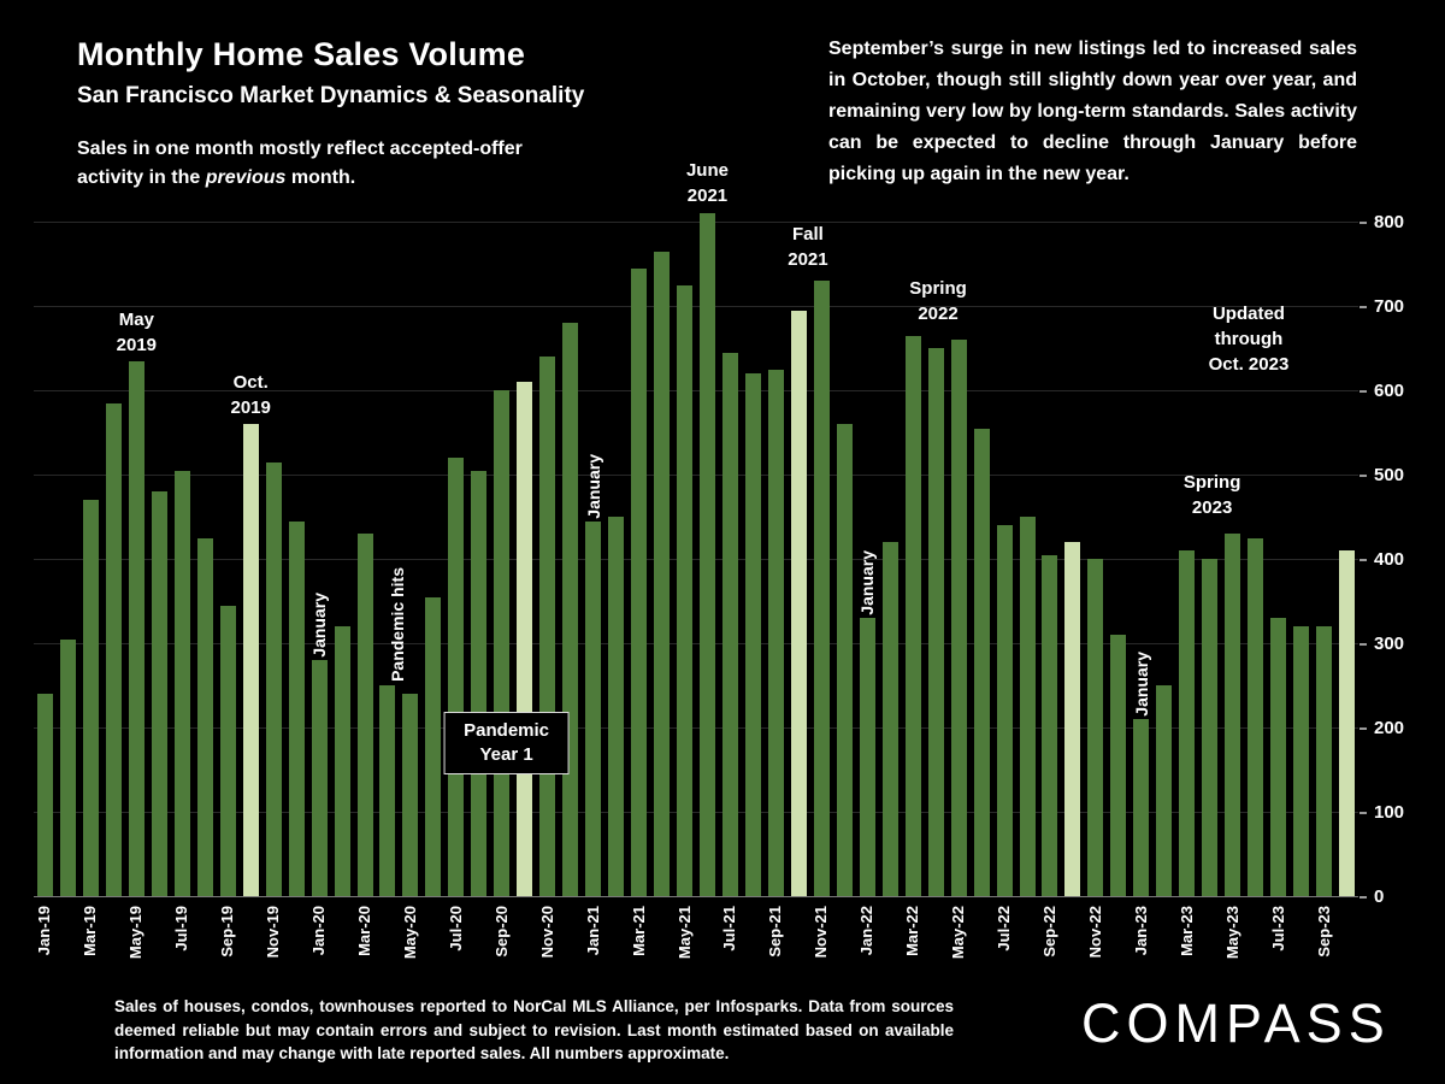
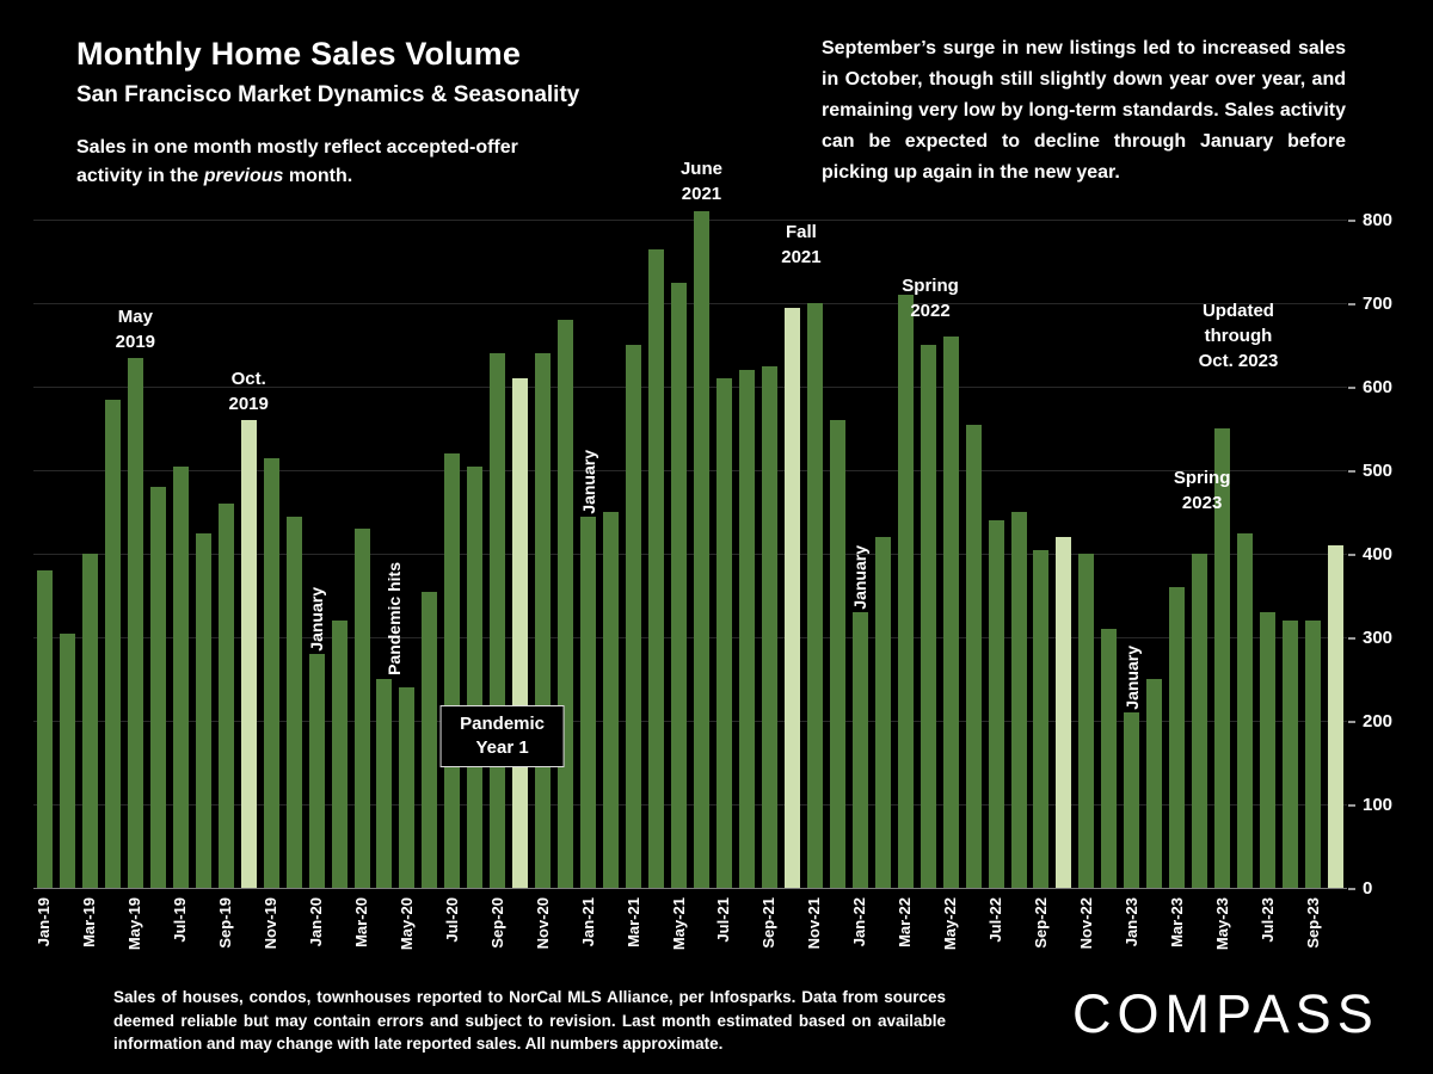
Jan-19: 240 -> 380
Mar-19: 470 -> 400
Sep-19: 340 -> 460
Sep-20: 600 -> 640
Mar-21: 740 -> 650
Jul-21: 640 -> 610
Nov-21: 730 -> 700
Mar-22: 660 -> 710
Mar-23: 410 -> 360
May-23: 430 -> 550
